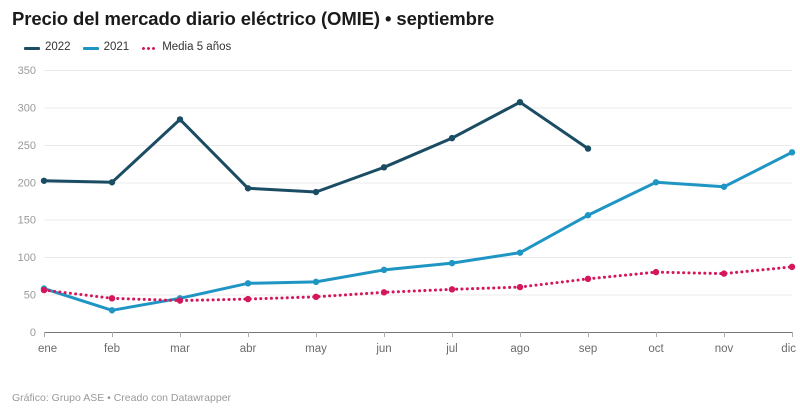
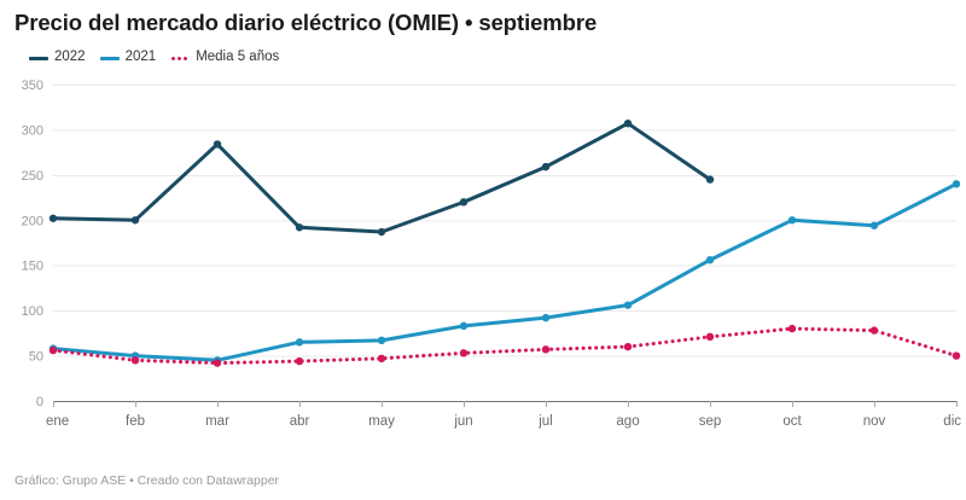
2021/feb: 30 -> 50
Media 5 años/dic: 90 -> 50
